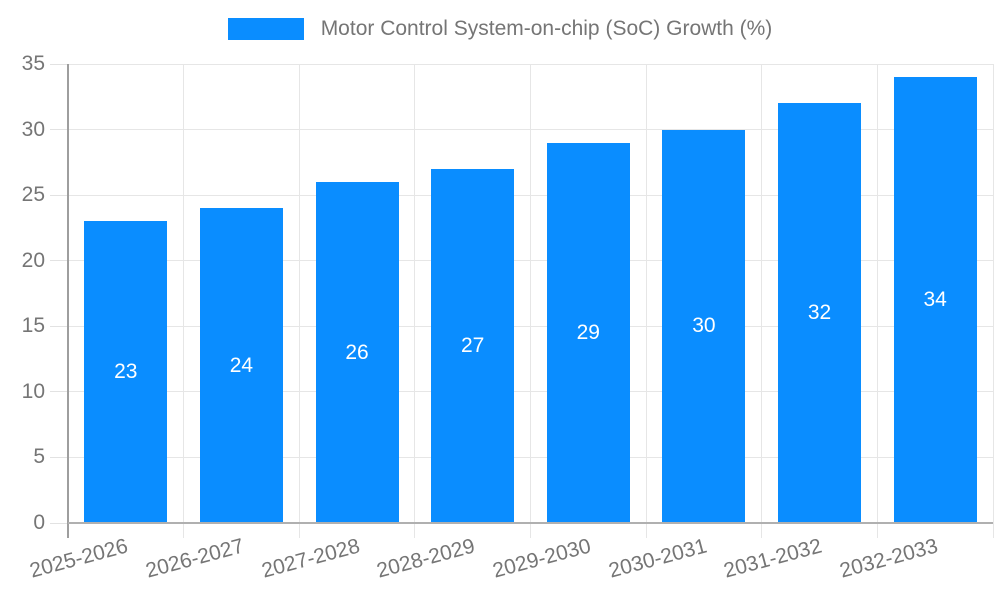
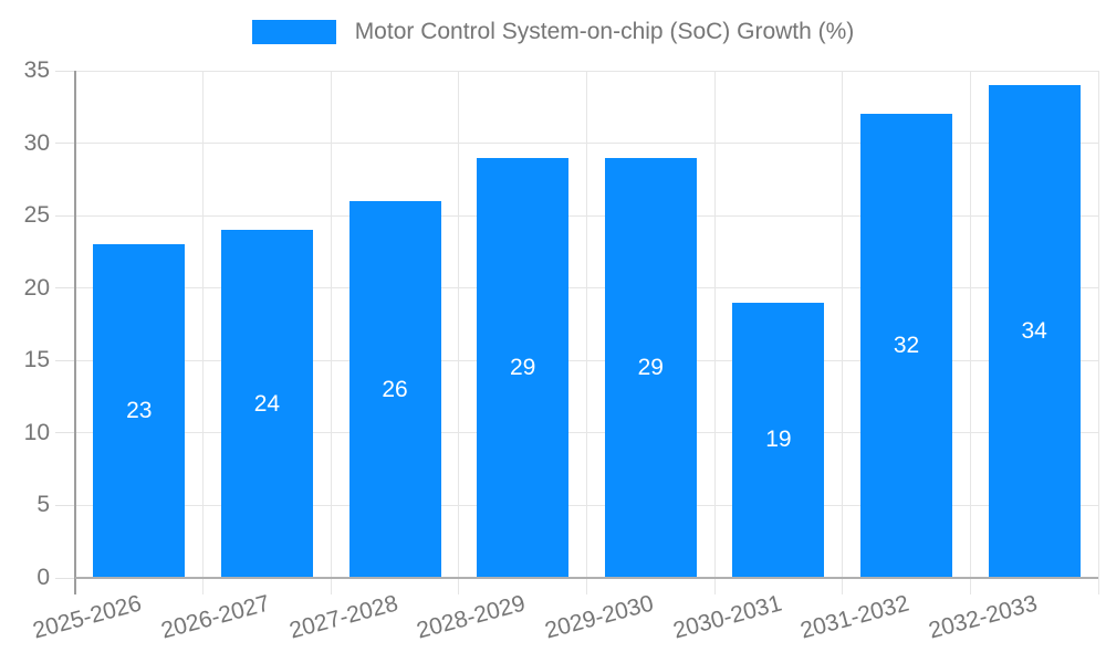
2028-2029: 27 -> 29
2030-2031: 30 -> 19
